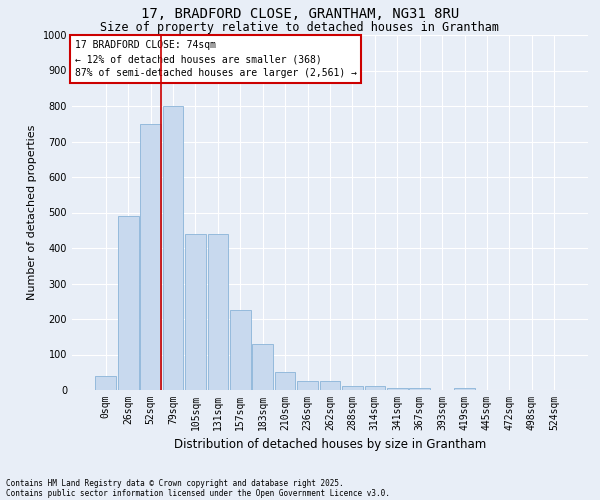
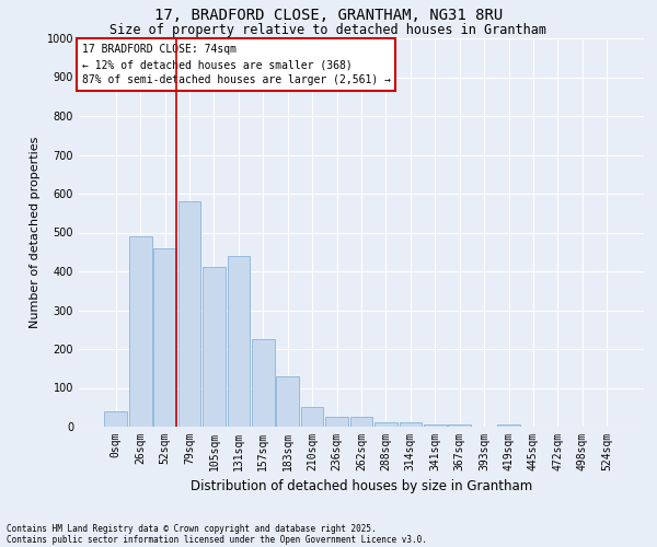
52sqm: 750 -> 460
79sqm: 800 -> 580
105sqm: 440 -> 410
